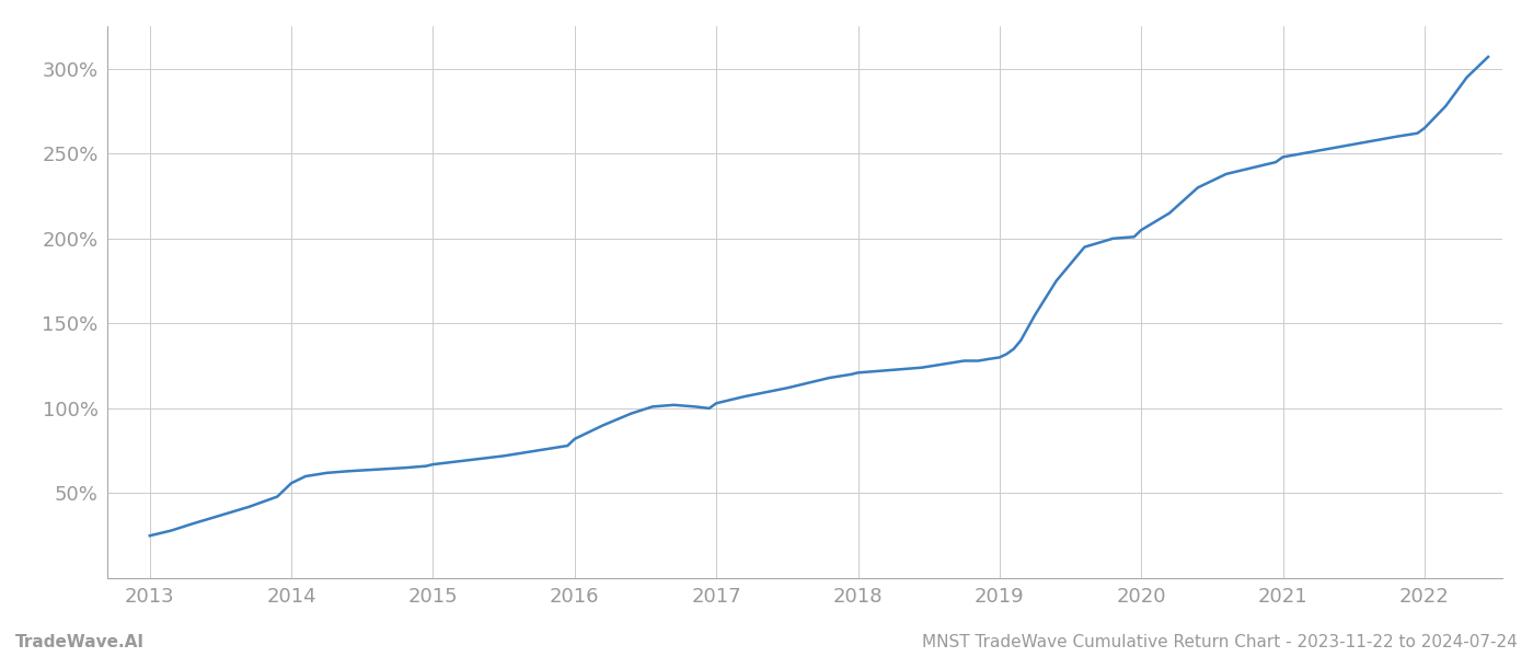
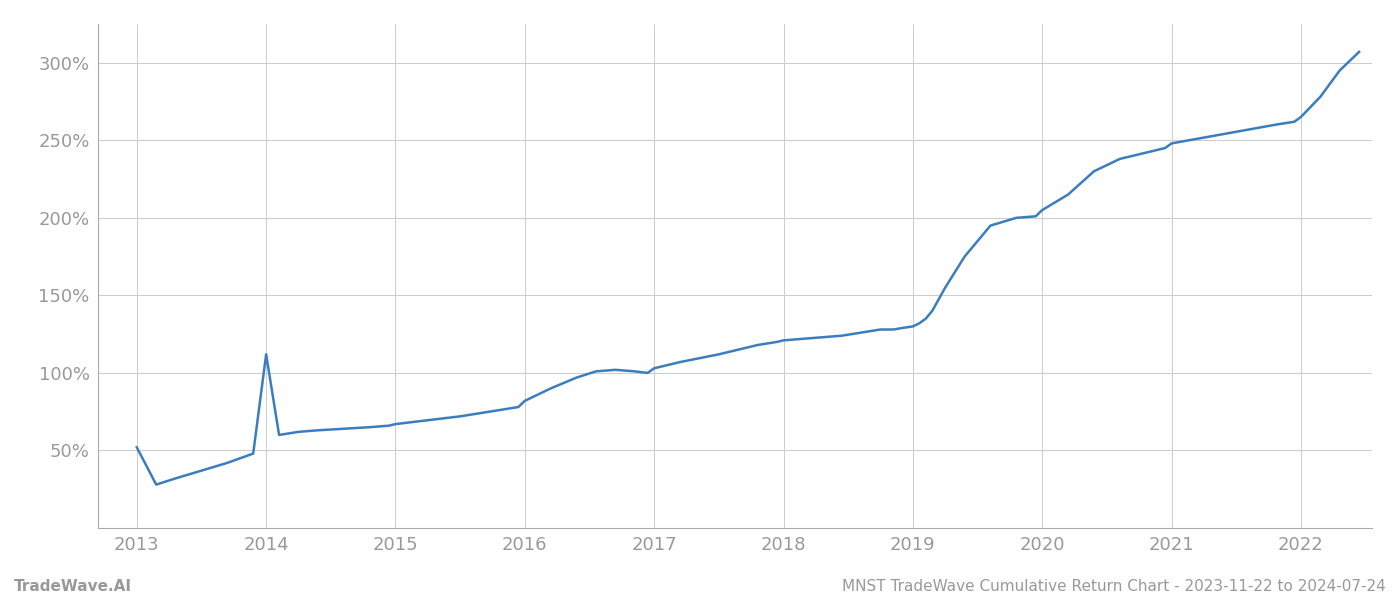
2013: 25% -> 52%
2014: 56% -> 112%
